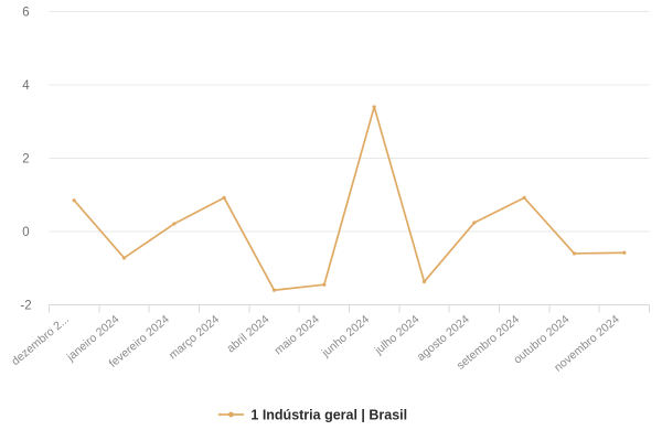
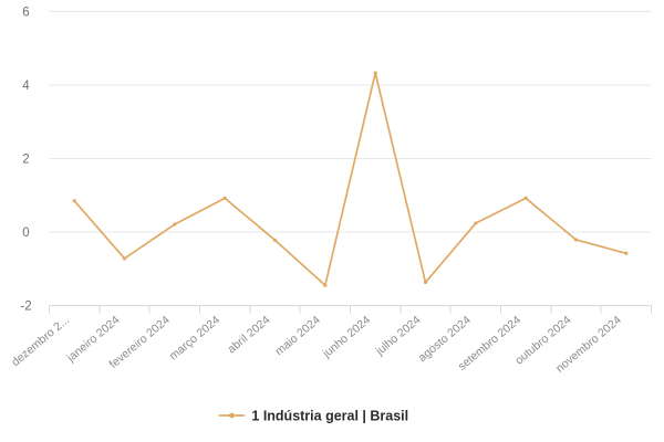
abril 2024: -1.6 -> -0.2
junho 2024: 3.4 -> 4.3
outubro 2024: -0.6 -> -0.2
